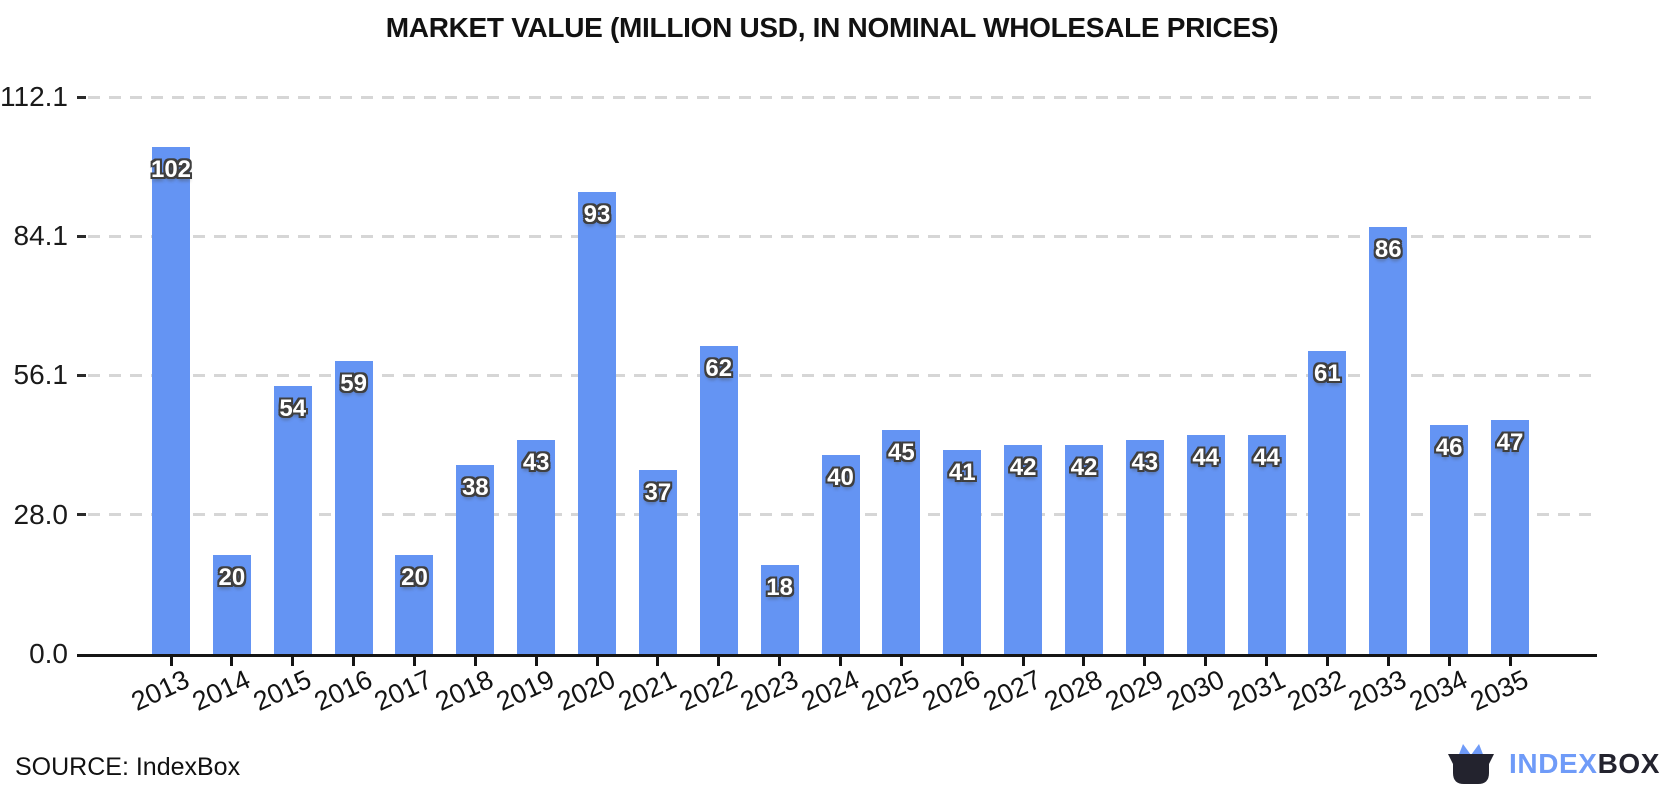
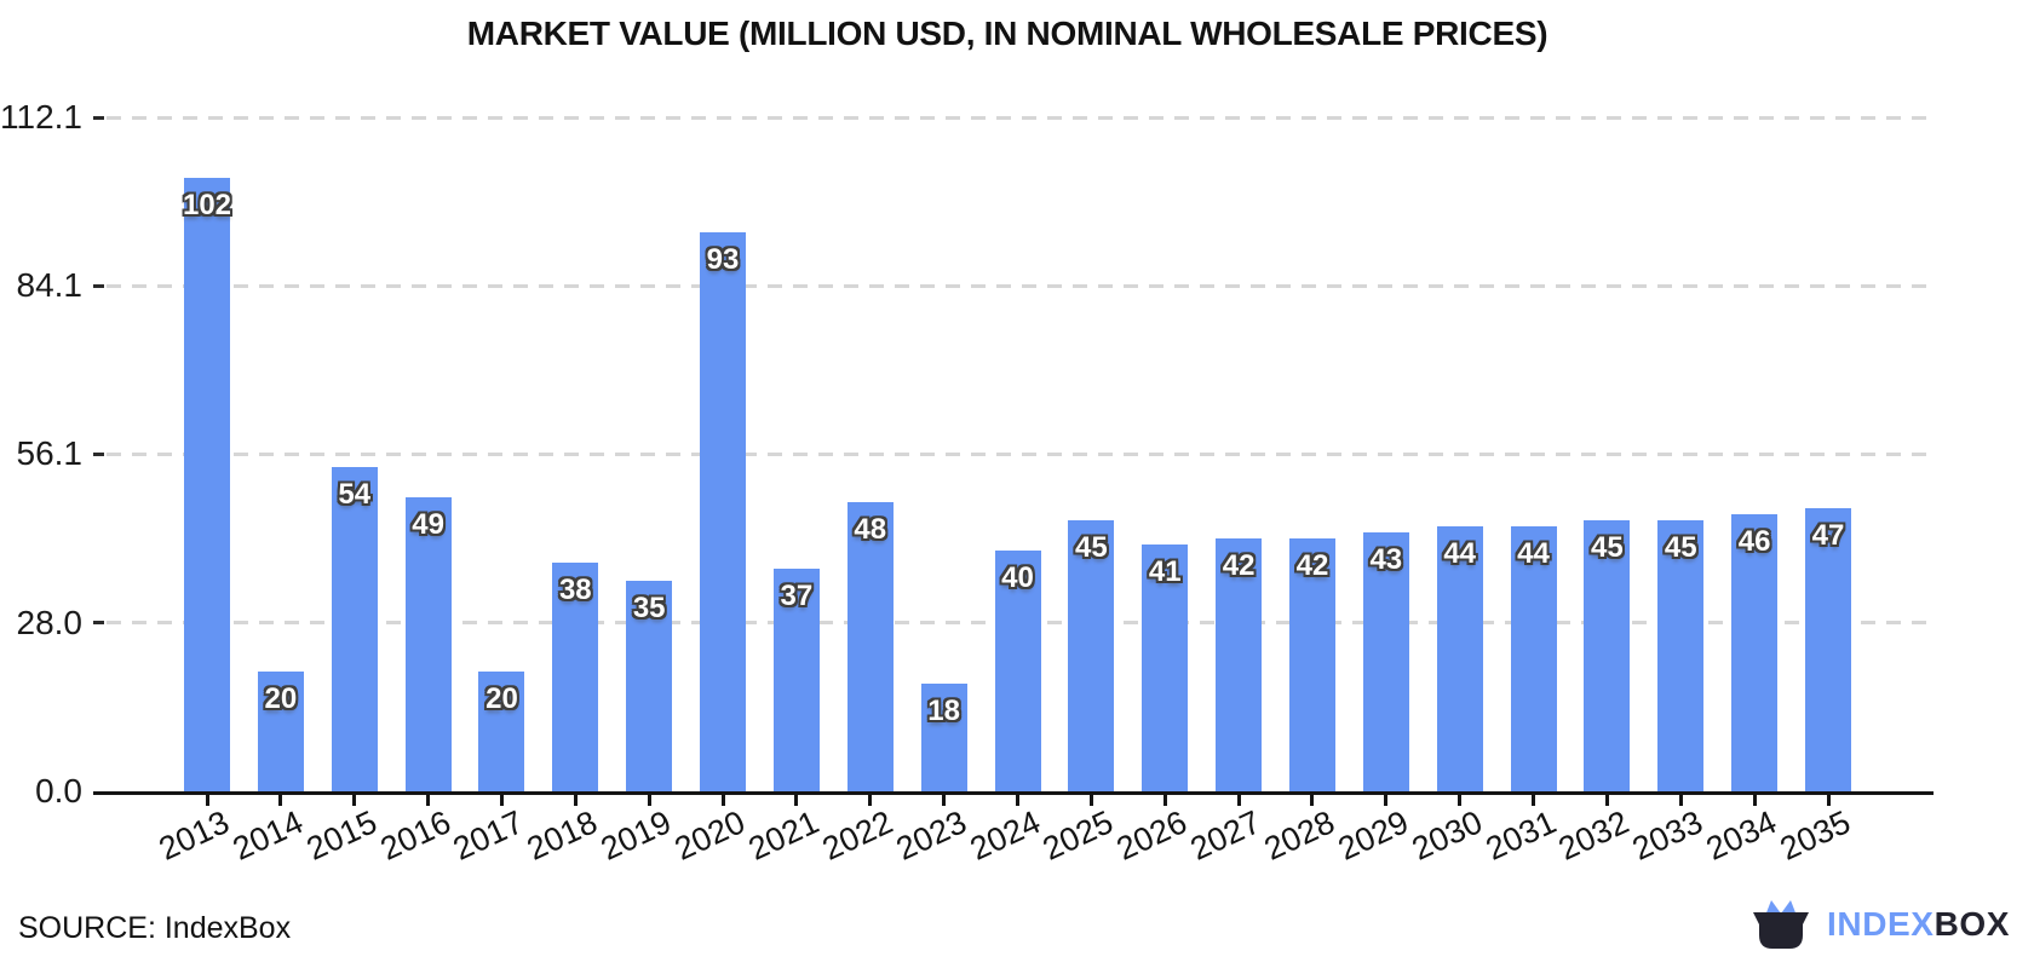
2016: 59 -> 49
2019: 43 -> 35
2022: 62 -> 48
2032: 61 -> 45
2033: 86 -> 45
